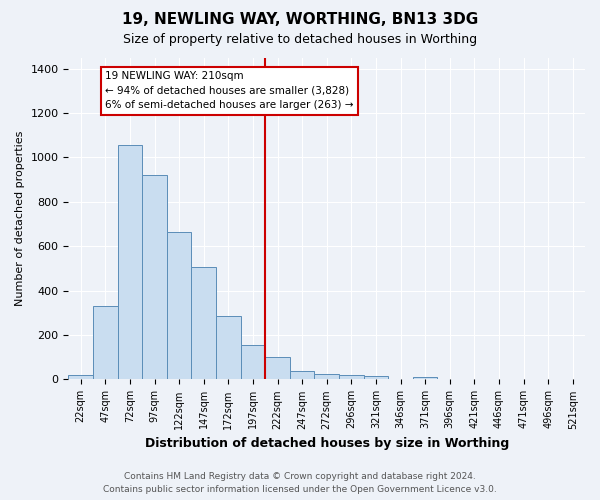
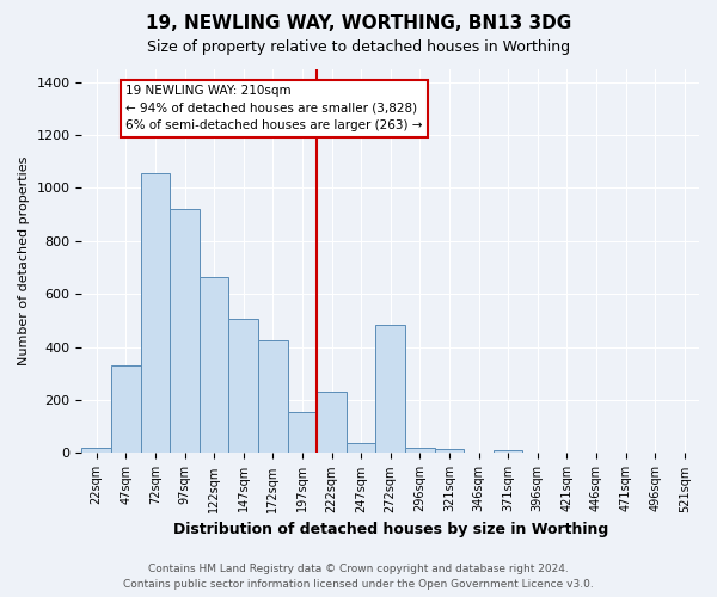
172sqm: 285 -> 425
222sqm: 100 -> 230
272sqm: 25 -> 485
